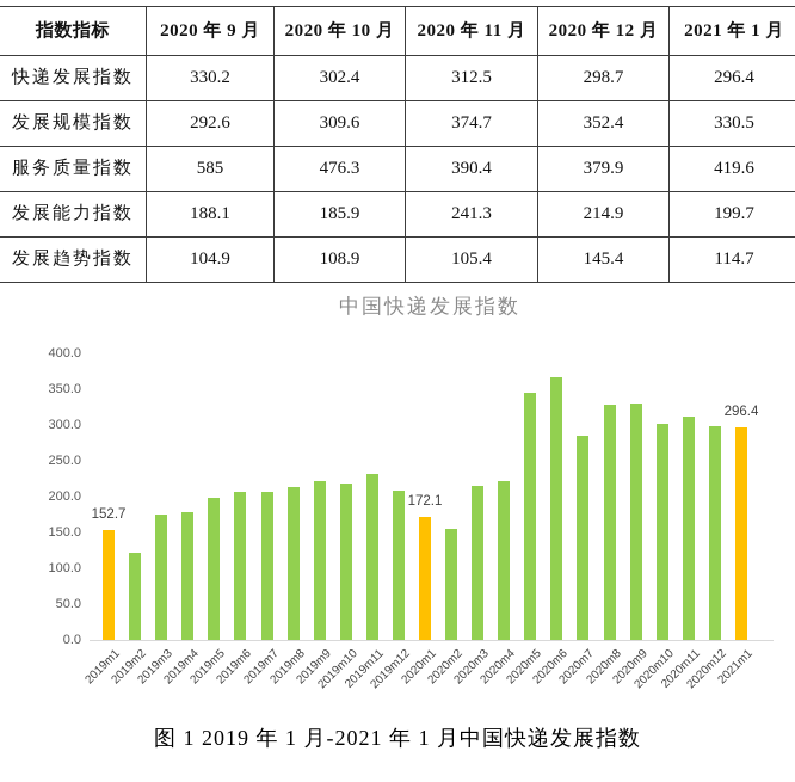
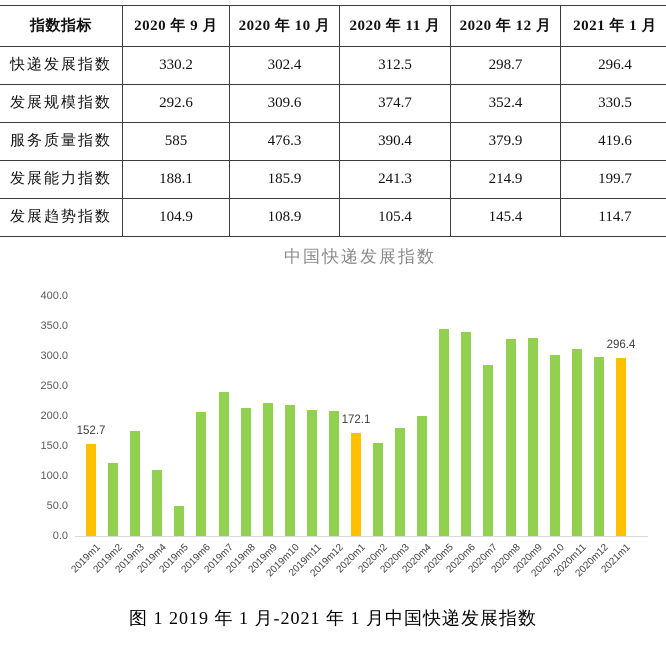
2019m4: 180 -> 110
2019m5: 200 -> 50
2019m7: 210 -> 240
2019m11: 230 -> 210
2020m3: 220 -> 180
2020m4: 220 -> 200
2020m6: 370 -> 340
